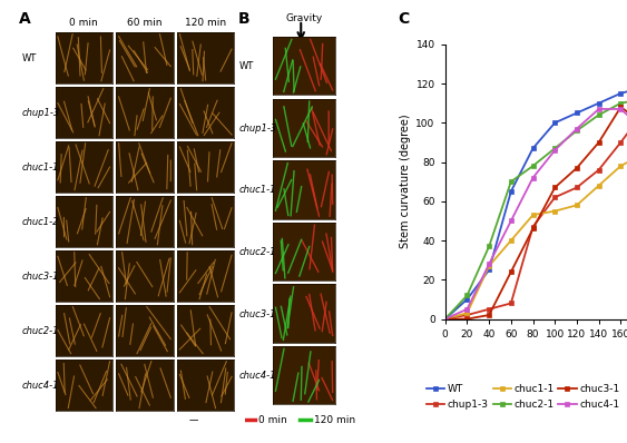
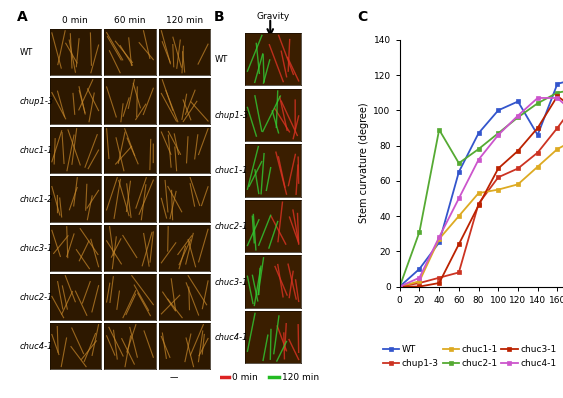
chuc2-1/20: 12 -> 31
chuc2-1/40: 37 -> 89
WT/140: 110 -> 86
